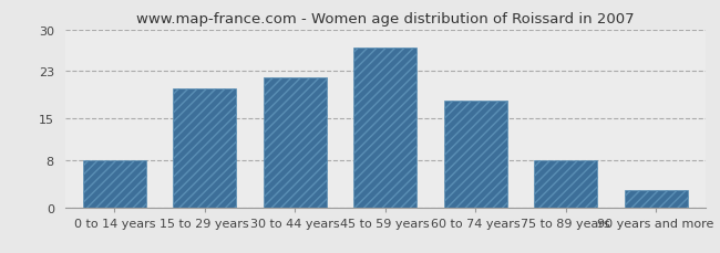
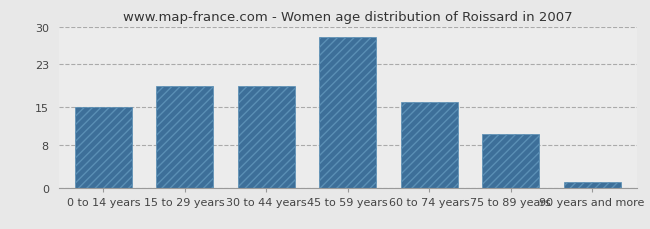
0 to 14 years: 8 -> 15
15 to 29 years: 20 -> 19
30 to 44 years: 22 -> 19
45 to 59 years: 27 -> 28
60 to 74 years: 18 -> 16
75 to 89 years: 8 -> 10
90 years and more: 3 -> 1
